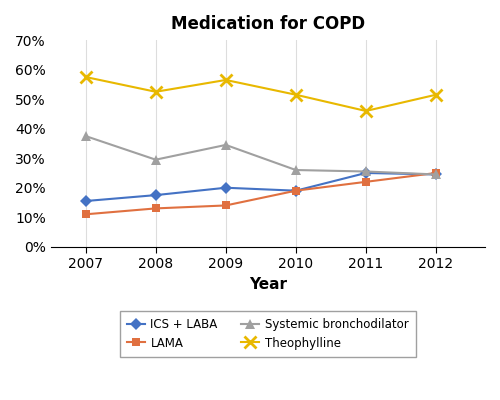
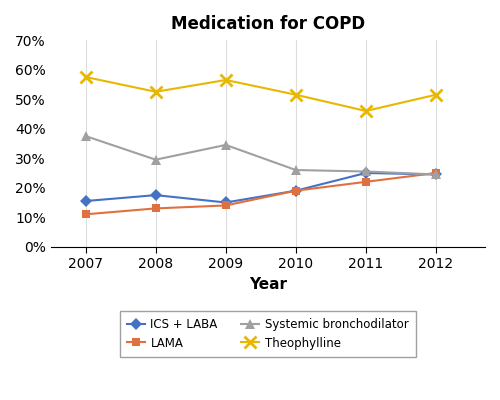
ICS + LABA/2009: 20.0% -> 15.0%
